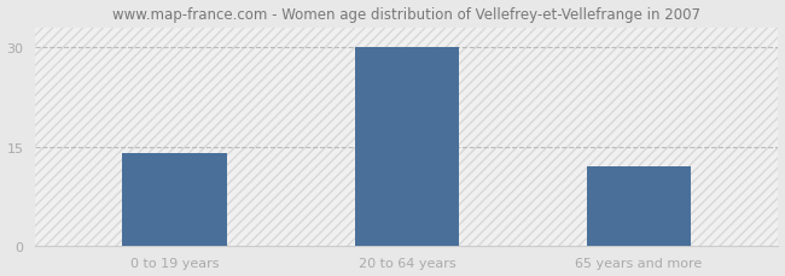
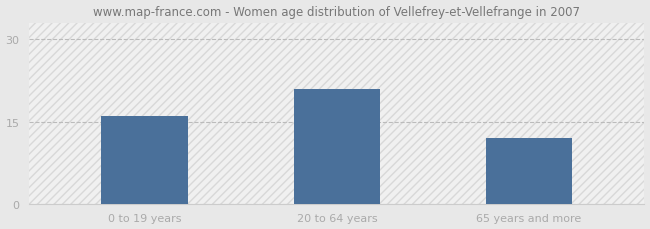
0 to 19 years: 14 -> 16
20 to 64 years: 30 -> 21
